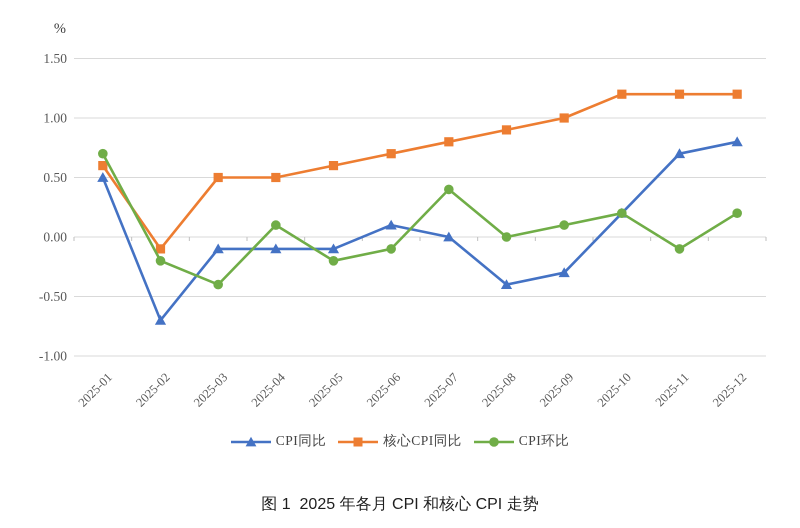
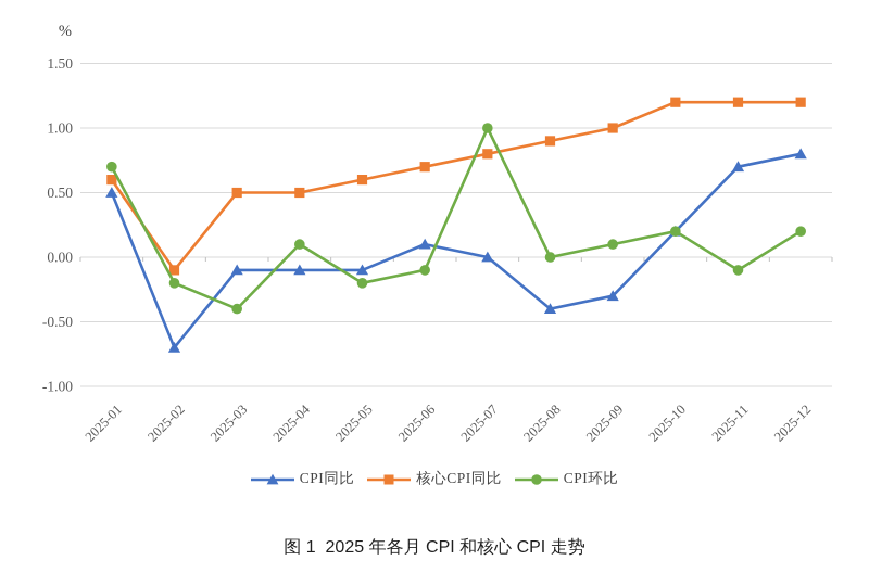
CPI环比/2025-07: 0.4 -> 1.0
